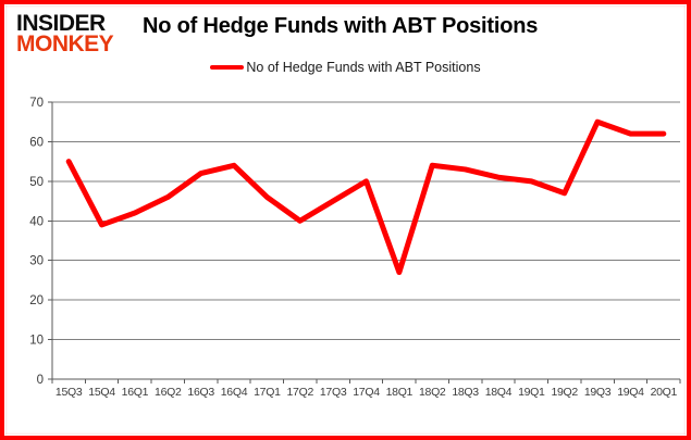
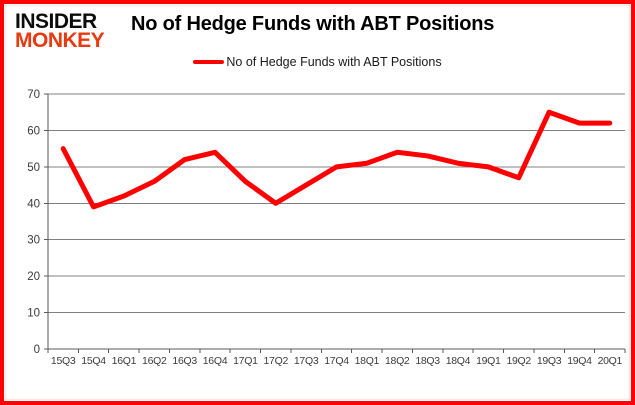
18Q1: 27 -> 51
